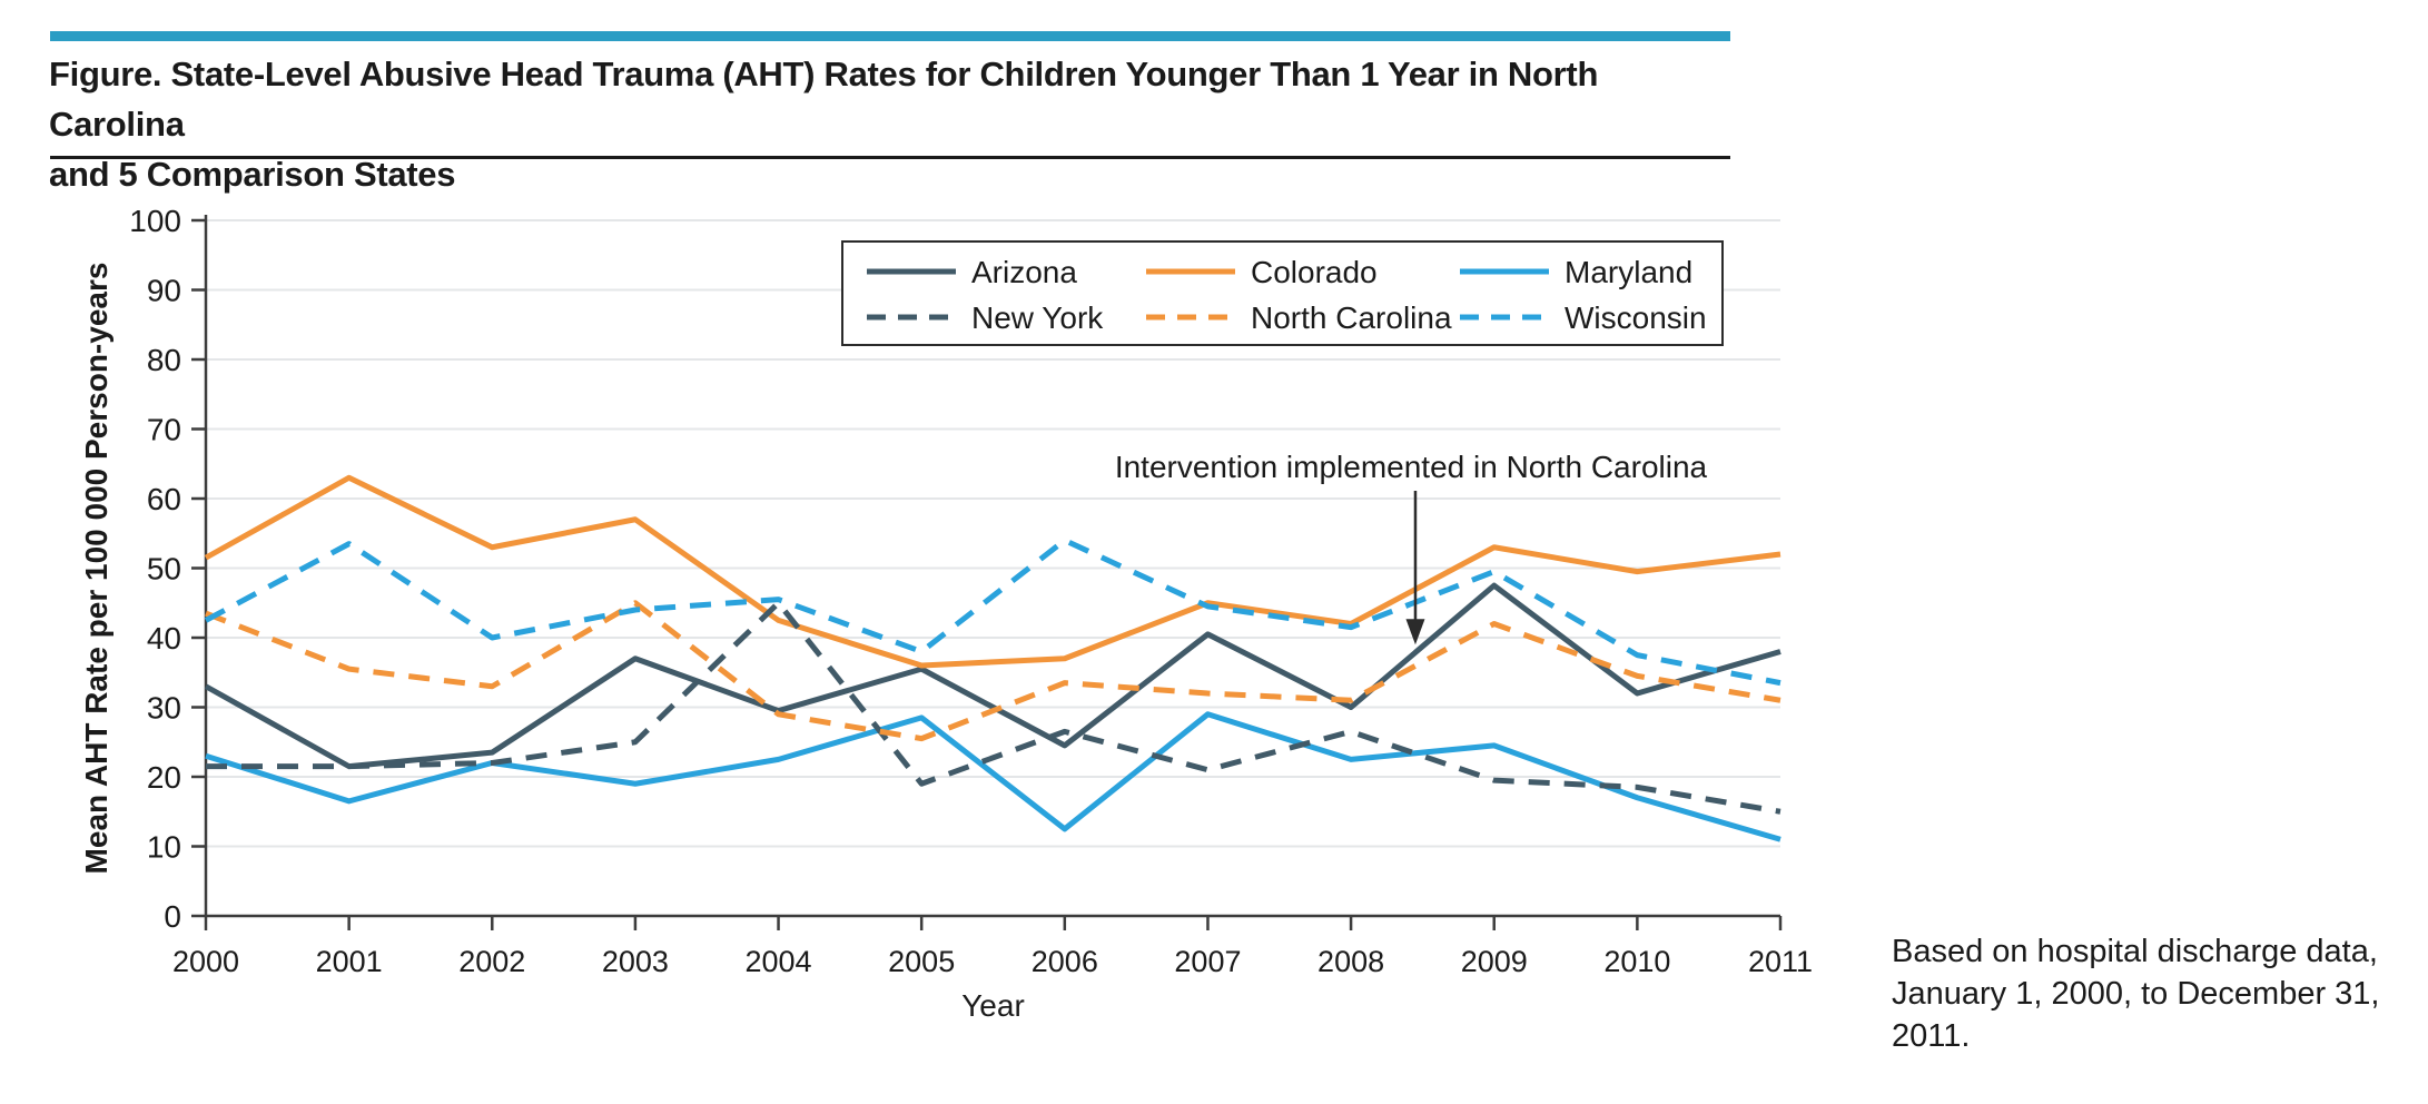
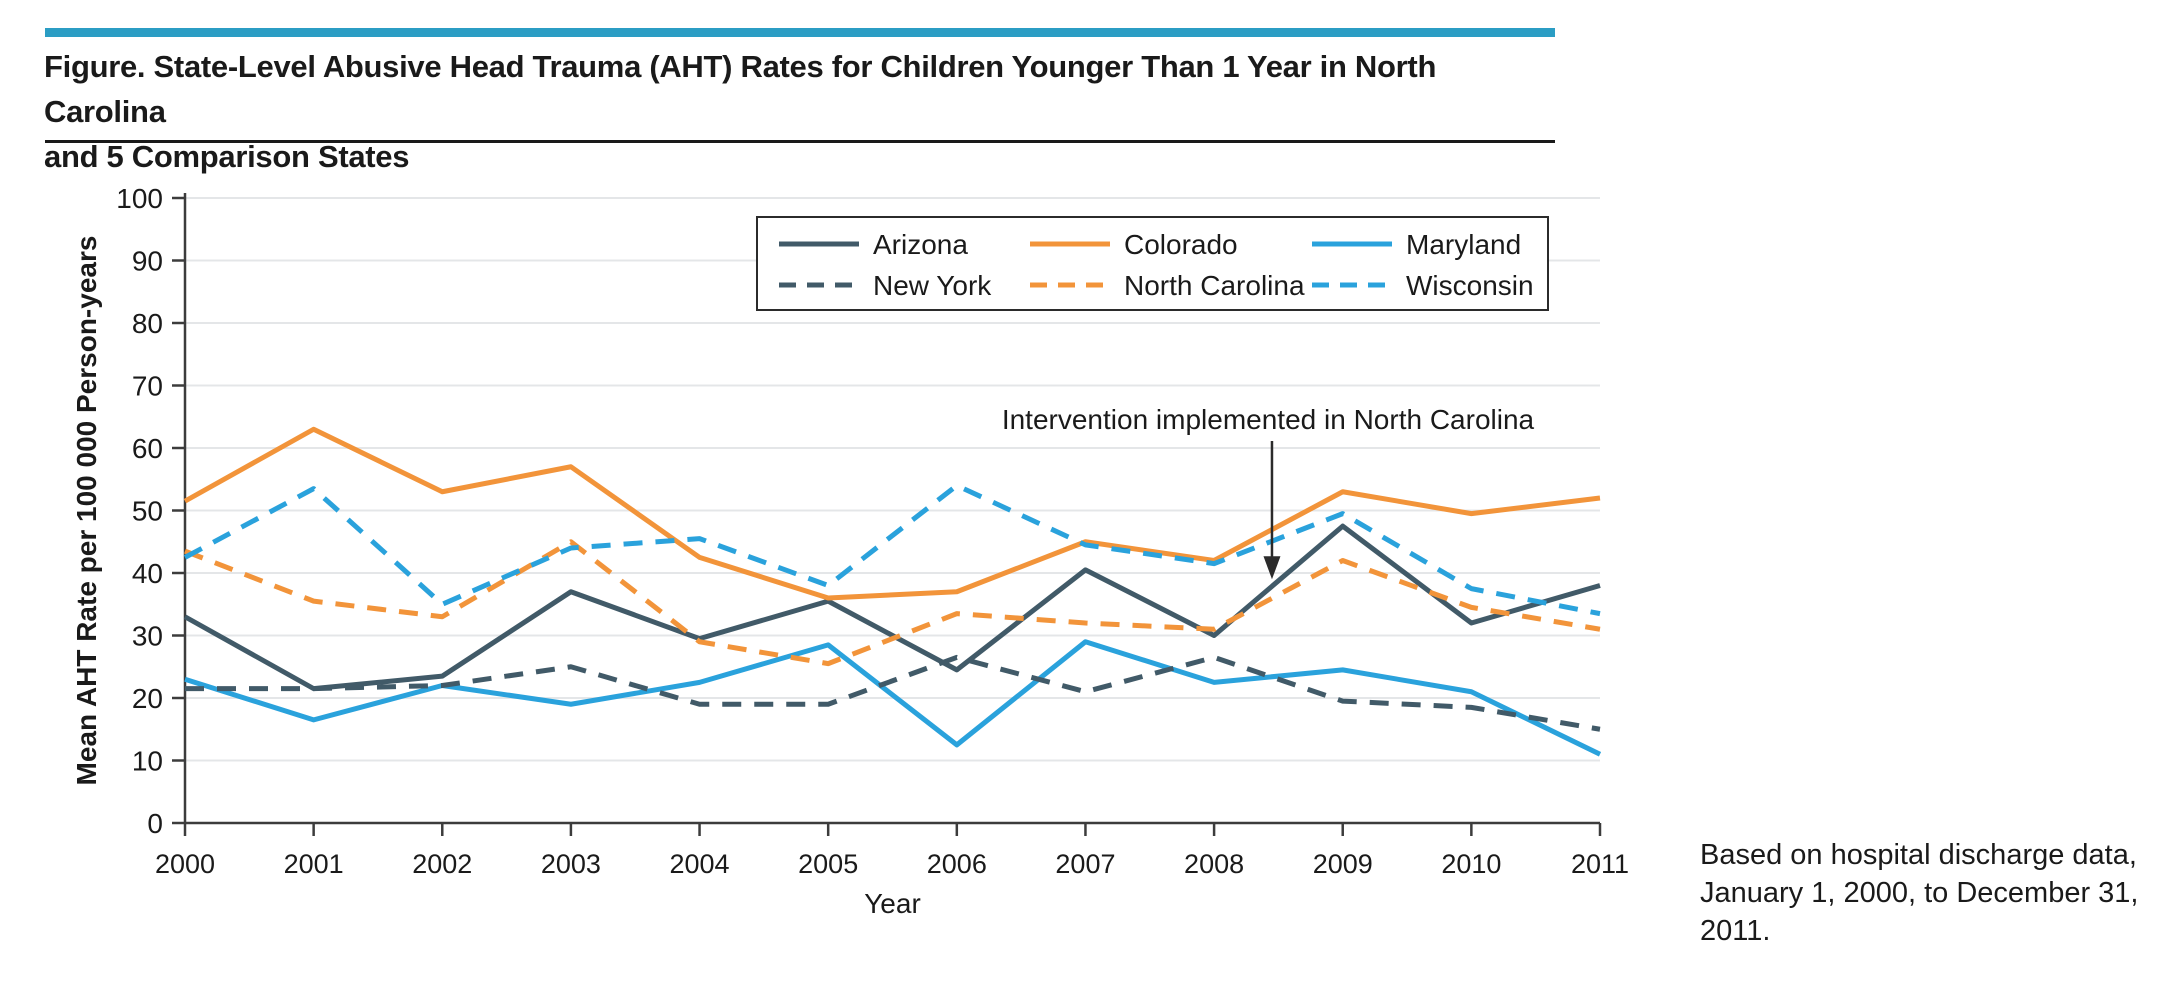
Wisconsin/2002: 40 -> 35
New York/2004: 45 -> 19
Maryland/2010: 17 -> 21
